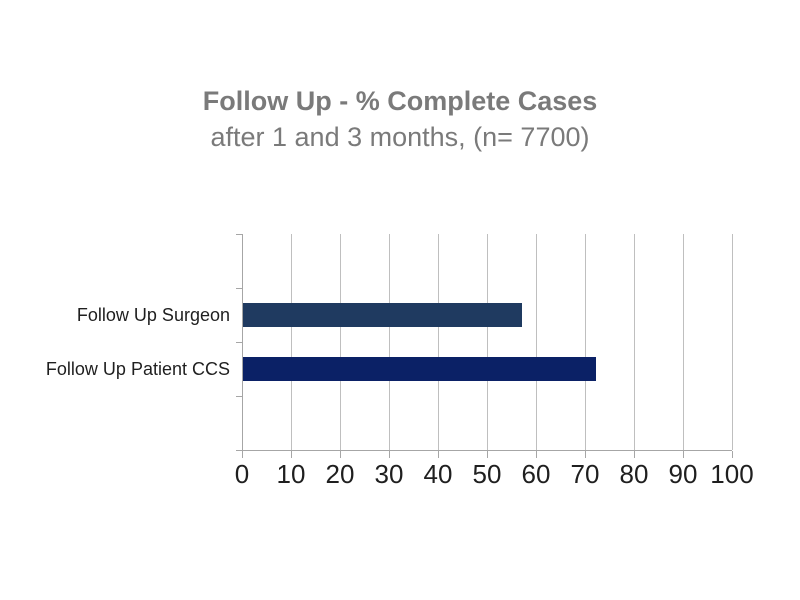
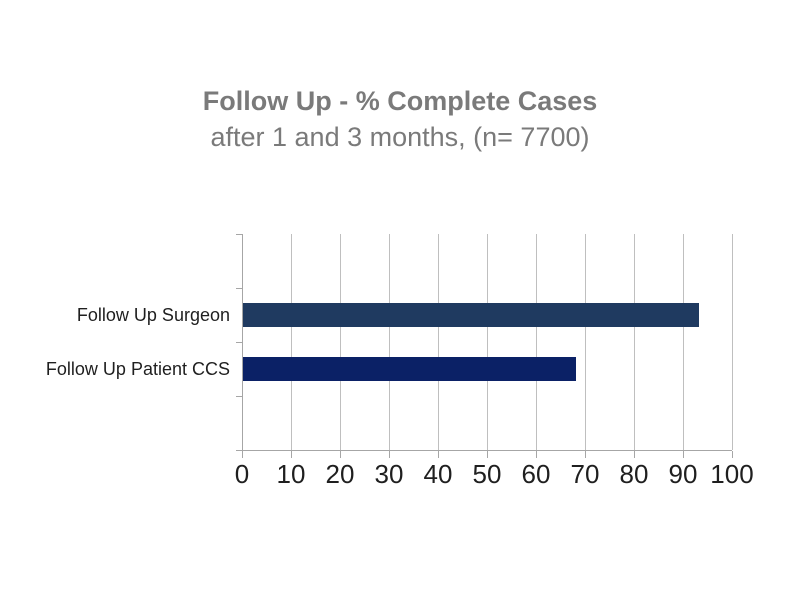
Follow Up Surgeon: 57 -> 93
Follow Up Patient CCS: 72 -> 68
